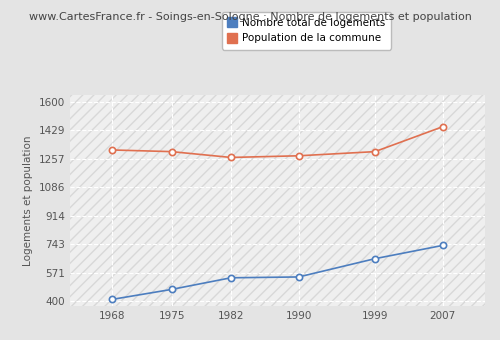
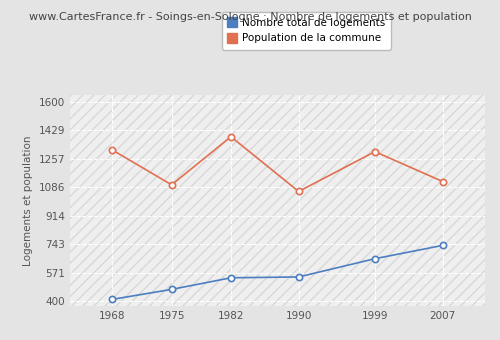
Population de la commune/1975: 1300 -> 1100
Population de la commune/1982: 1260 -> 1390
Population de la commune/1990: 1280 -> 1060
Population de la commune/2007: 1450 -> 1120
